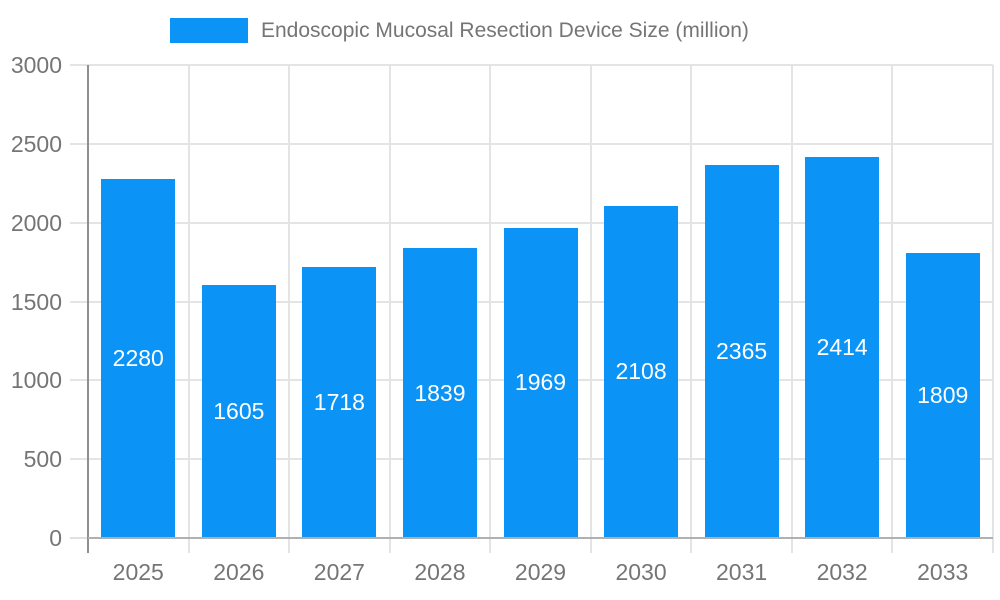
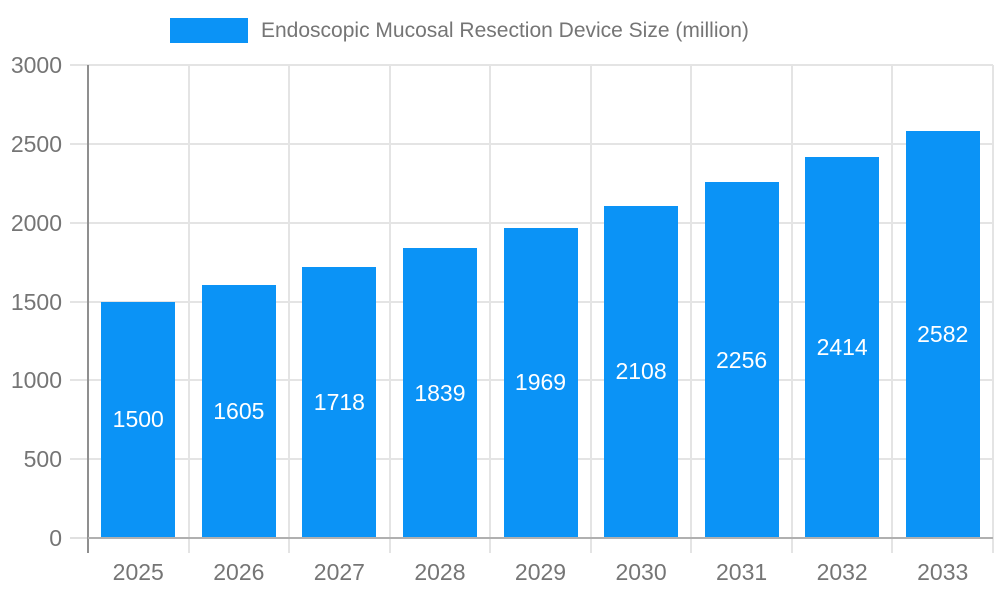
2025: 2280 -> 1500
2031: 2365 -> 2256
2033: 1809 -> 2582
